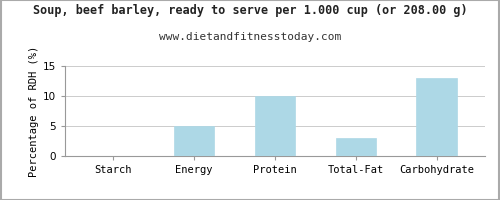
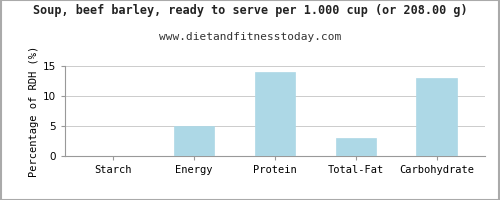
Protein: 10 -> 14
